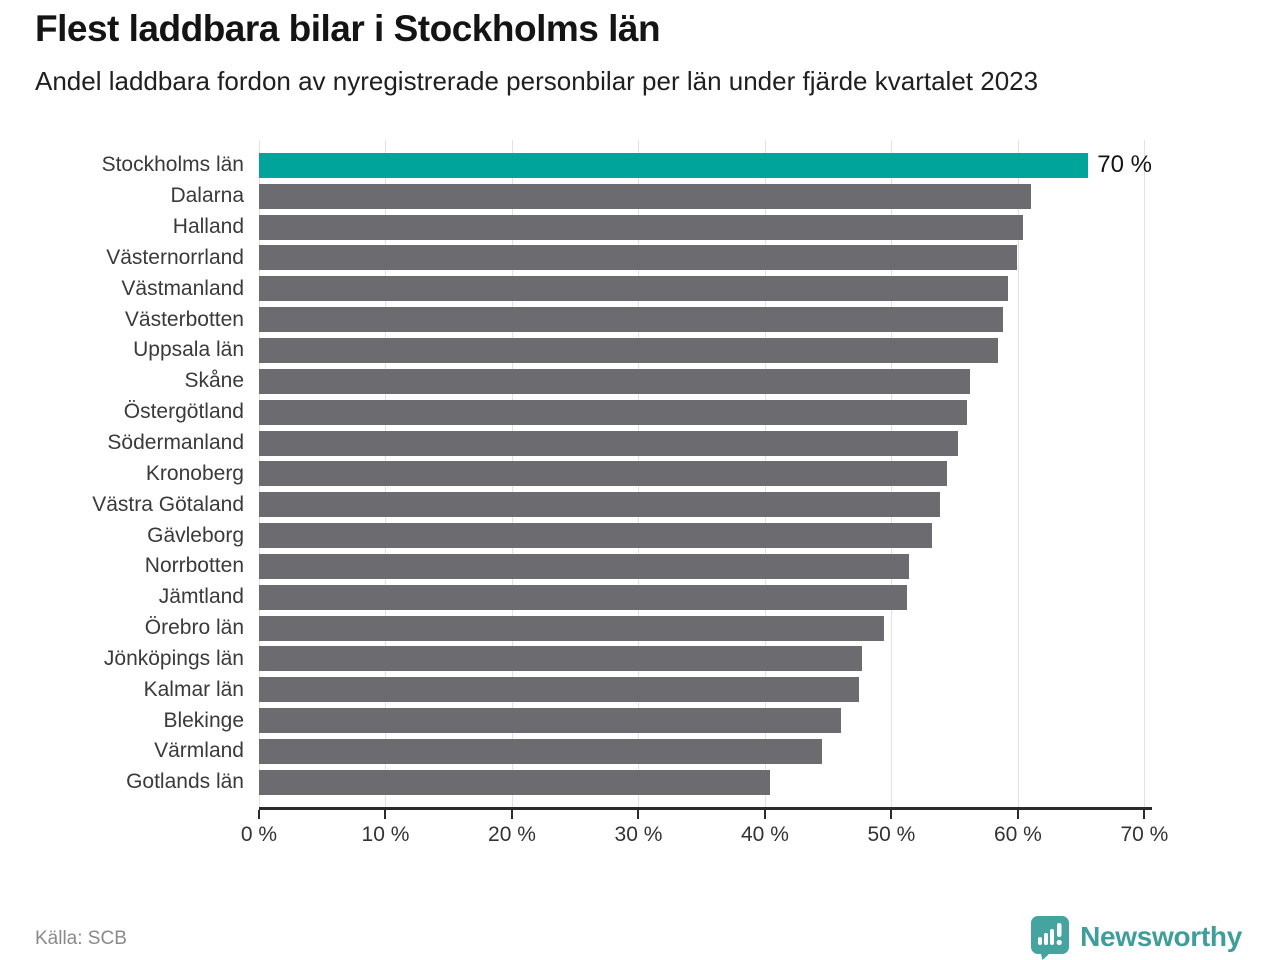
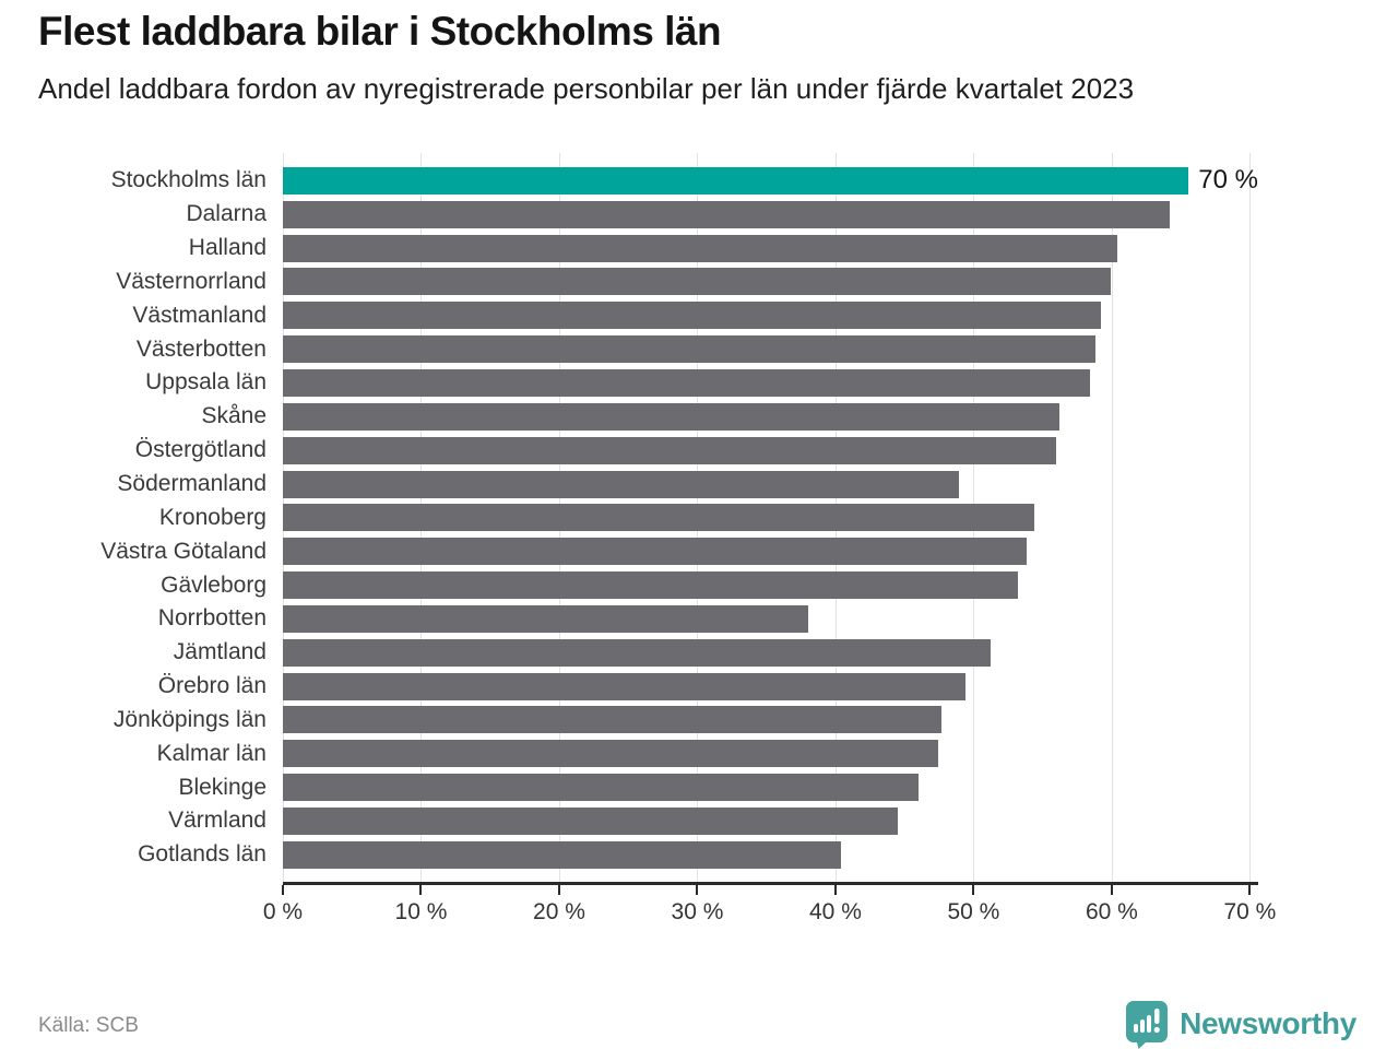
Dalarna: 61.0% -> 64.2%
Södermanland: 55.3% -> 48.9%
Norrbotten: 51.4% -> 38.0%
